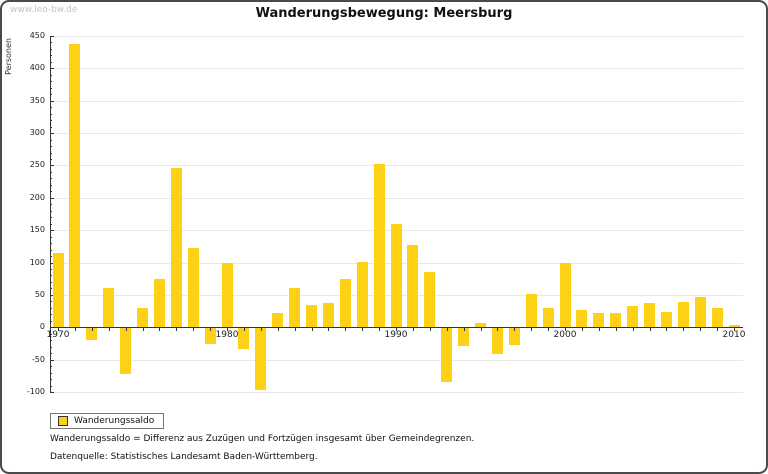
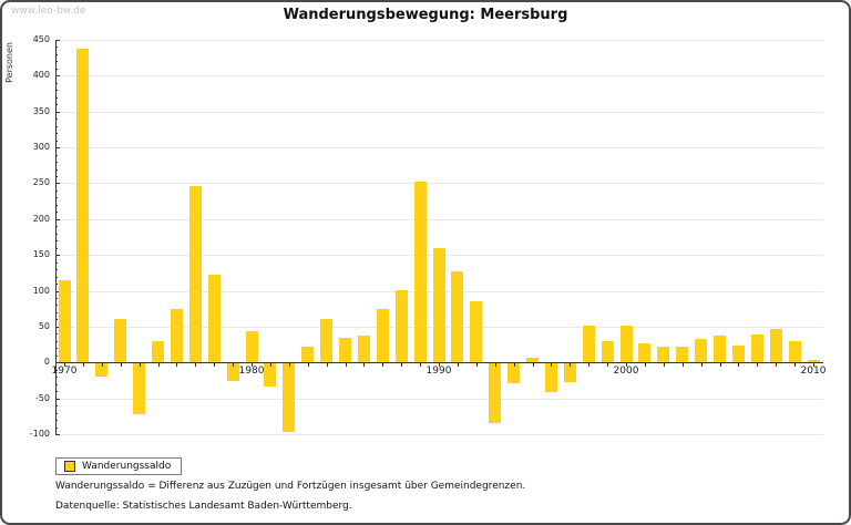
1980: 100 -> 40
2000: 100 -> 50
